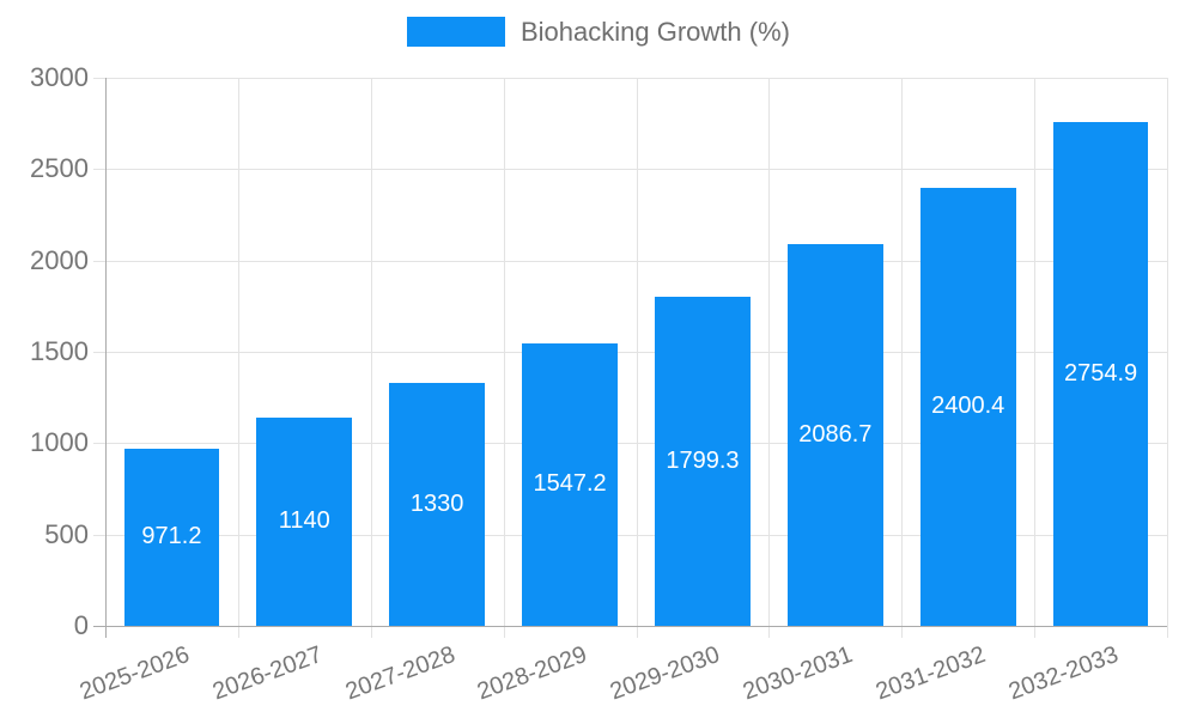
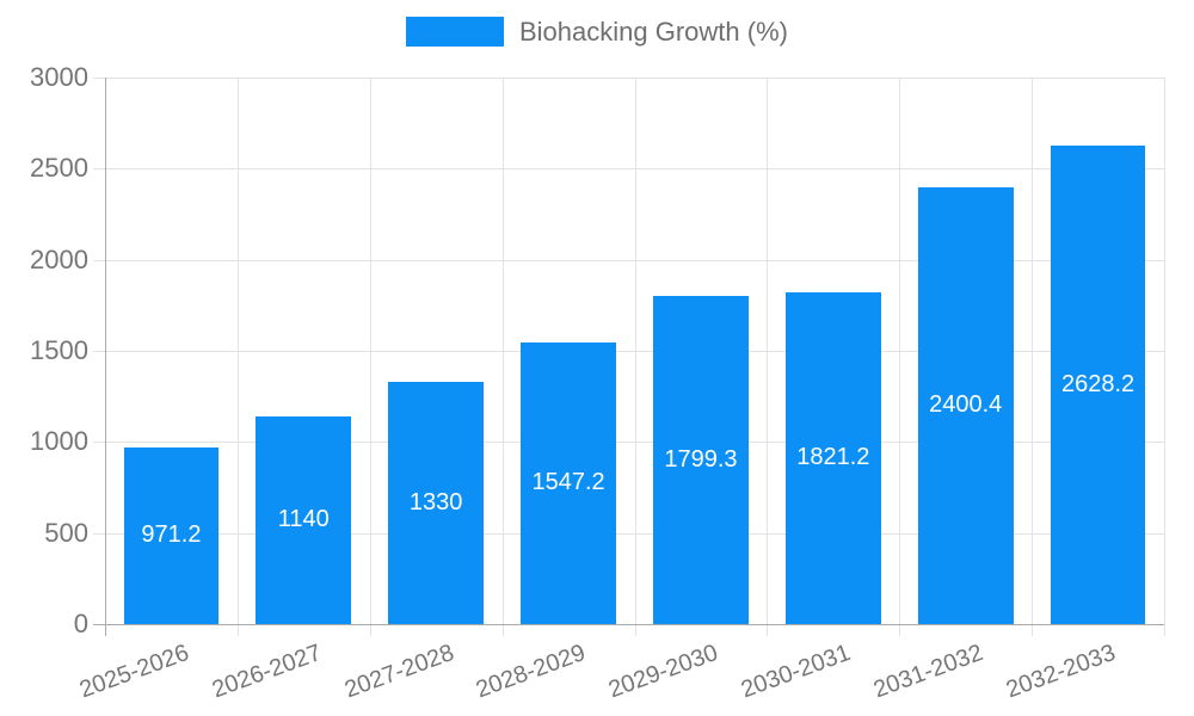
2030-2031: 2086.7 -> 1821.2
2032-2033: 2754.9 -> 2628.2
